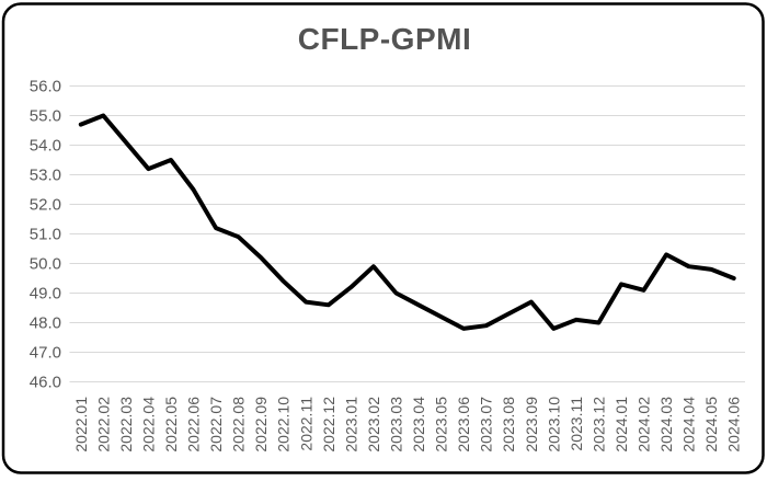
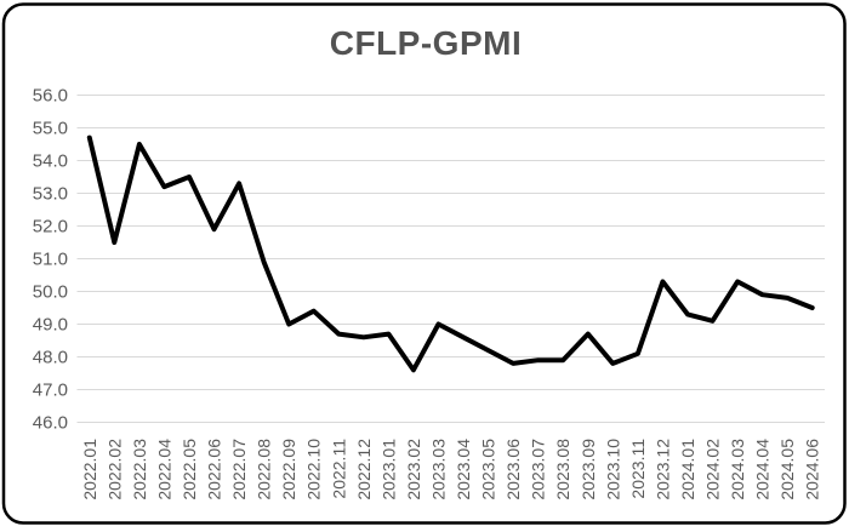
2022.02: 55.0 -> 51.5
2022.03: 54.1 -> 54.5
2022.06: 52.5 -> 51.9
2022.07: 51.2 -> 53.3
2022.09: 50.2 -> 49.0
2023.01: 49.2 -> 48.7
2023.02: 49.9 -> 47.6
2023.08: 48.3 -> 47.9
2023.12: 48.0 -> 50.3
